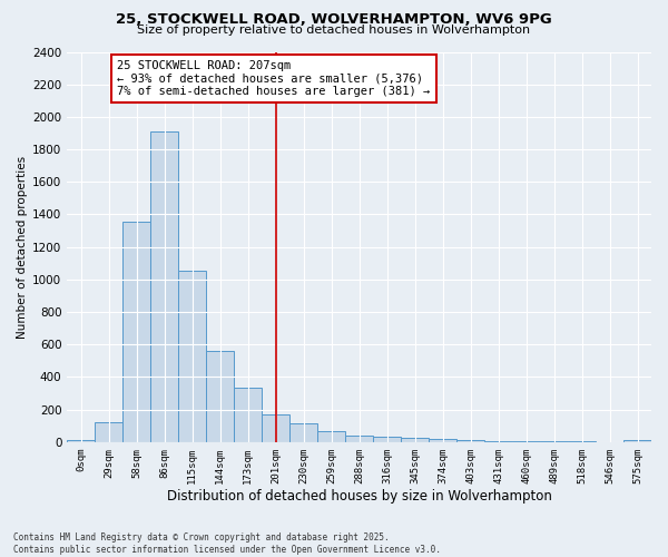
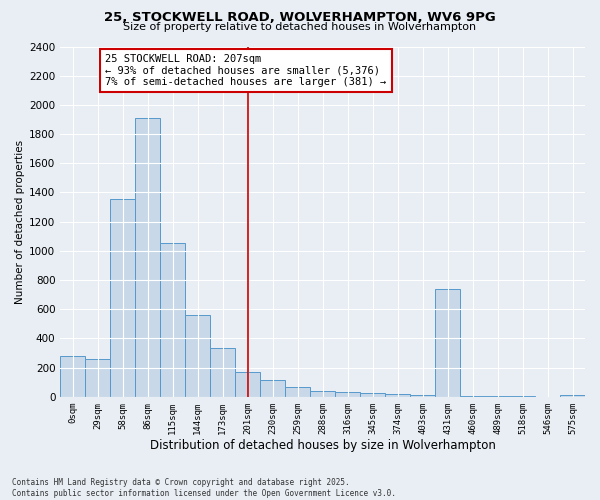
0sqm: 10 -> 280
29sqm: 120 -> 260
431sqm: 0 -> 740
